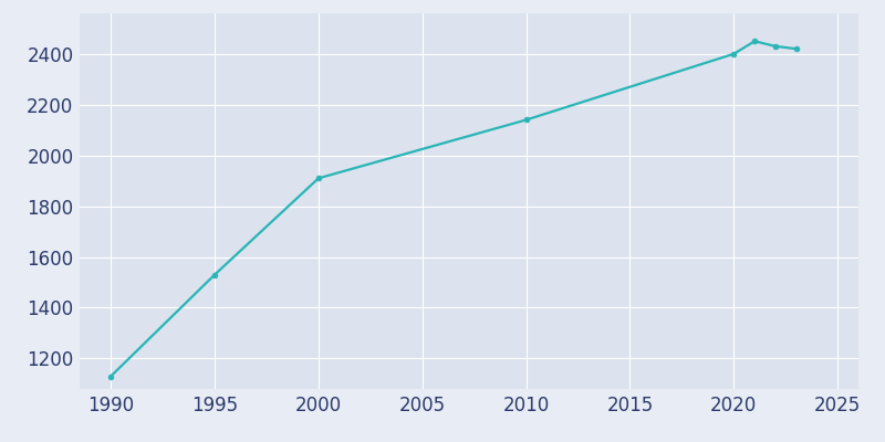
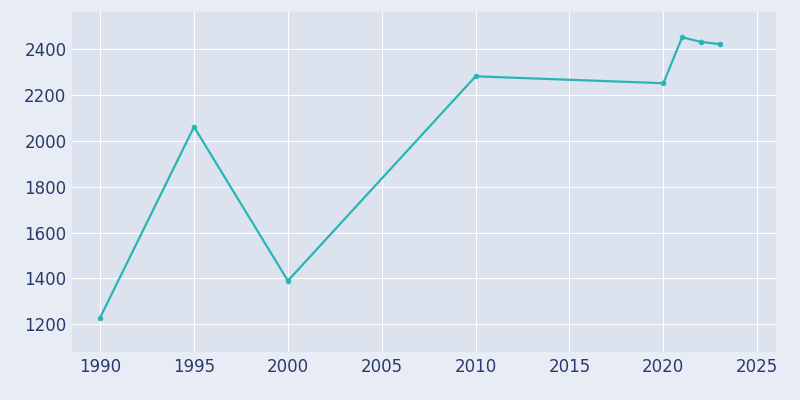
1990: 1130 -> 1230
1995: 1530 -> 2060
2000: 1910 -> 1390
2010: 2140 -> 2280
2020: 2400 -> 2250
